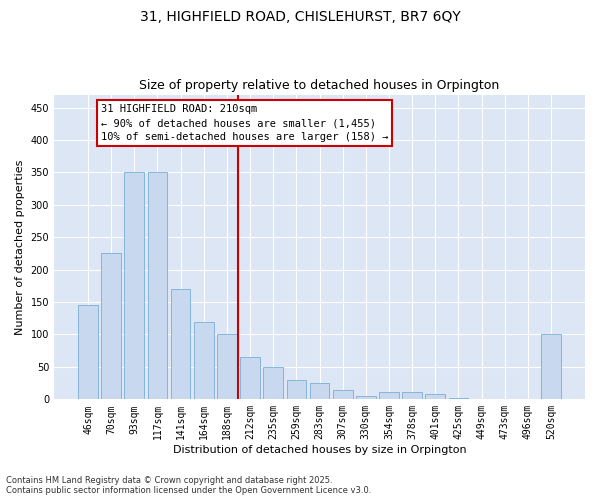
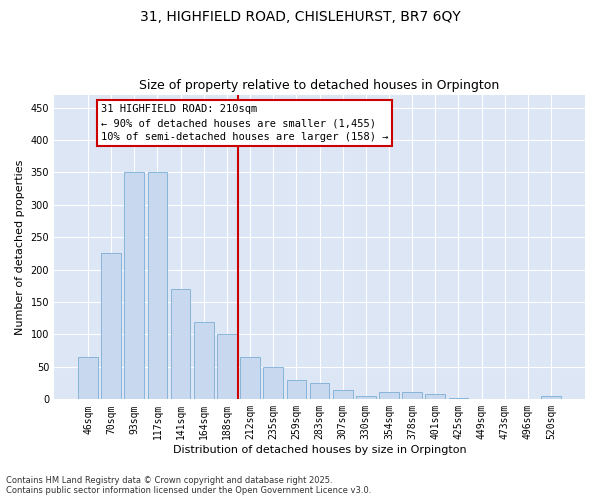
46sqm: 146 -> 65
520sqm: 100 -> 5
